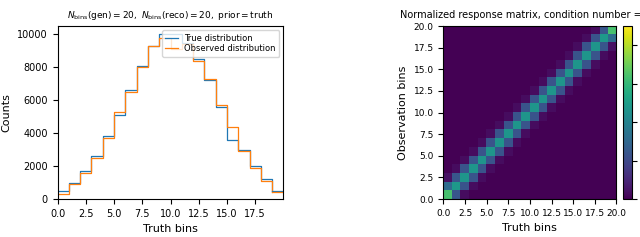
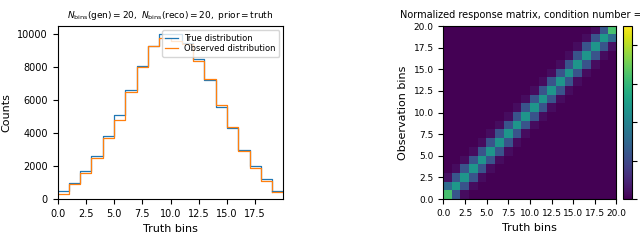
Observed distribution/5.0: 5300 -> 4800
Observed distribution/10.0: 9100 -> 9600
True distribution/15.0: 3600 -> 4300
